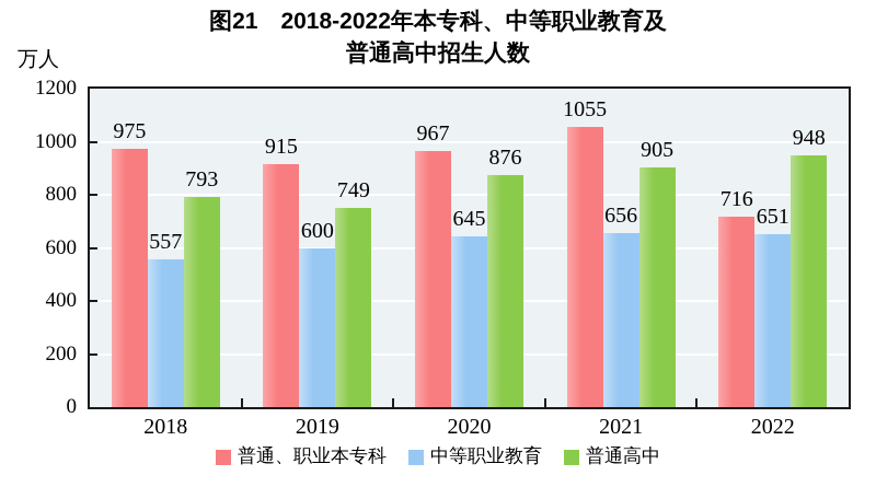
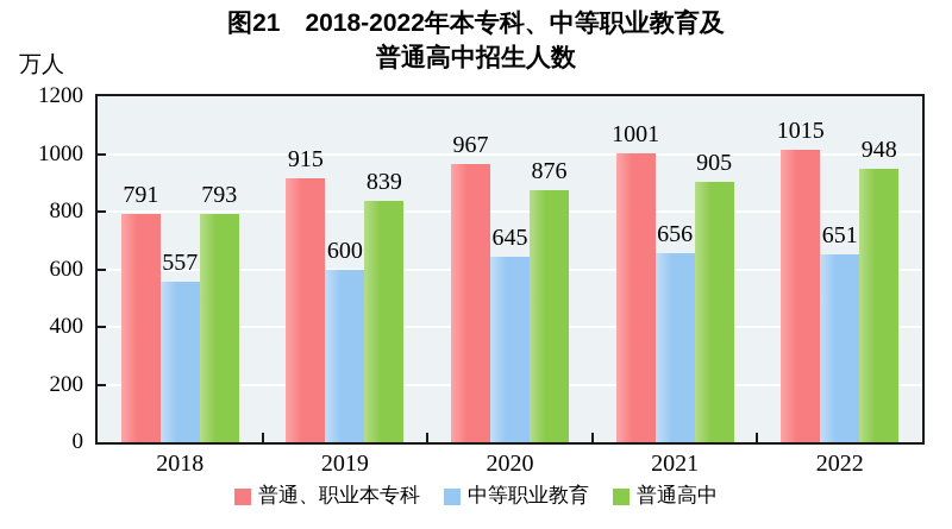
普通、职业本专科/2018: 975 -> 791
普通高中/2019: 749 -> 839
普通、职业本专科/2021: 1055 -> 1001
普通、职业本专科/2022: 716 -> 1015
